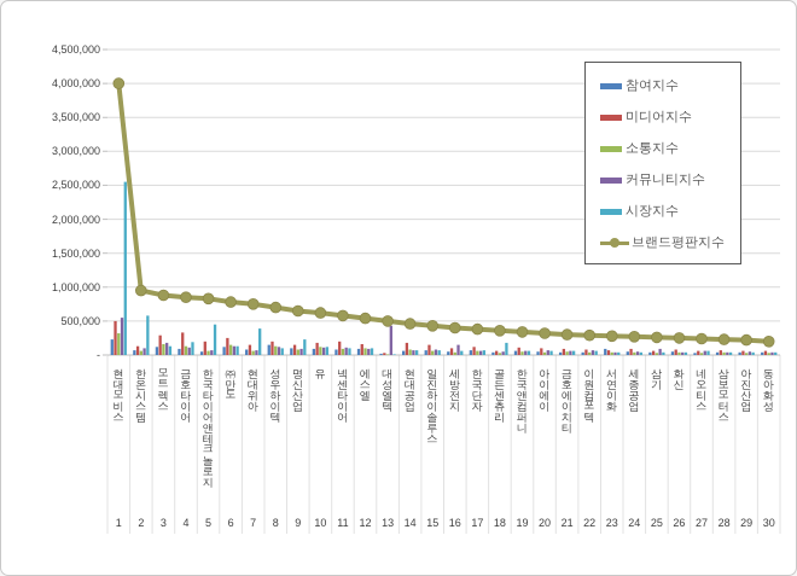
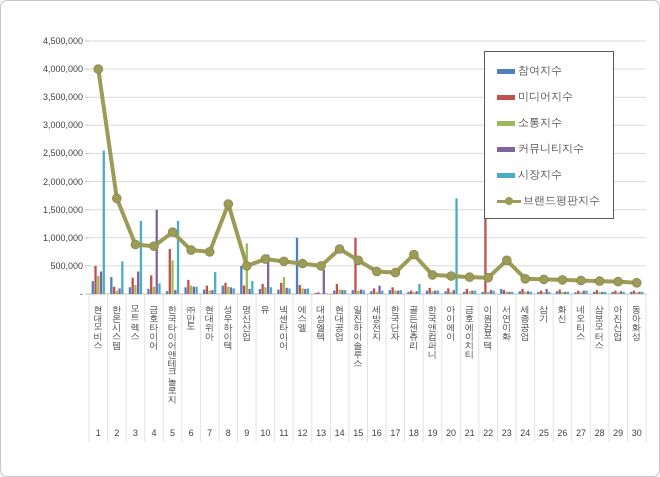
커뮤니티지수/현대모비스: 600000 -> 400000
참여지수/한온시스템: 100000 -> 300000
브랜드평판지수/한온시스템: 1000000 -> 1700000
커뮤니티지수/모트렉스: 200000 -> 400000
시장지수/모트렉스: 100000 -> 1300000
커뮤니티지수/금호타이어: 100000 -> 1500000
미디어지수/한국타이어앤테크놀로지: 200000 -> 800000
소통지수/한국타이어앤테크놀로지: 100000 -> 600000
시장지수/한국타이어앤테크놀로지: 400000 -> 1300000
브랜드평판지수/한국타이어앤테크놀로지: 800000 -> 1100000
브랜드평판지수/성우하이텍: 700000 -> 1600000
참여지수/명신산업: 100000 -> 500000
소통지수/명신산업: 100000 -> 900000
브랜드평판지수/명신산업: 600000 -> 500000
커뮤니티지수/유: 100000 -> 700000
소통지수/넥센타이어: 100000 -> 300000
참여지수/에스엘: 100000 -> 1000000
브랜드평판지수/현대공업: 500000 -> 800000
미디어지수/일진하이솔루스: 200000 -> 1000000
브랜드평판지수/일진하이솔루스: 400000 -> 600000
브랜드평판지수/골든센츄리: 400000 -> 700000
시장지수/아이에이: 100000 -> 1700000
미디어지수/이원컴포텍: 100000 -> 1500000
브랜드평판지수/서연이화: 300000 -> 600000
